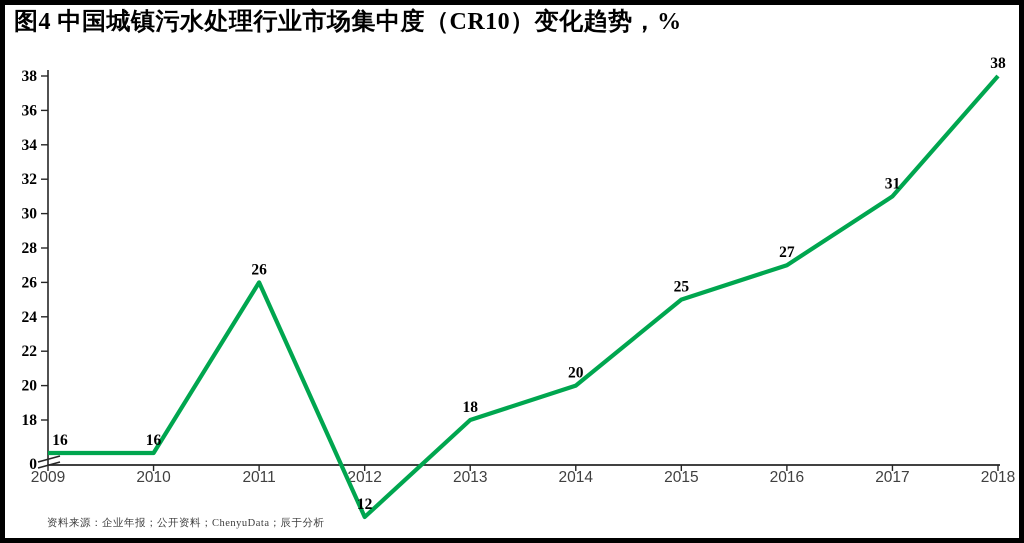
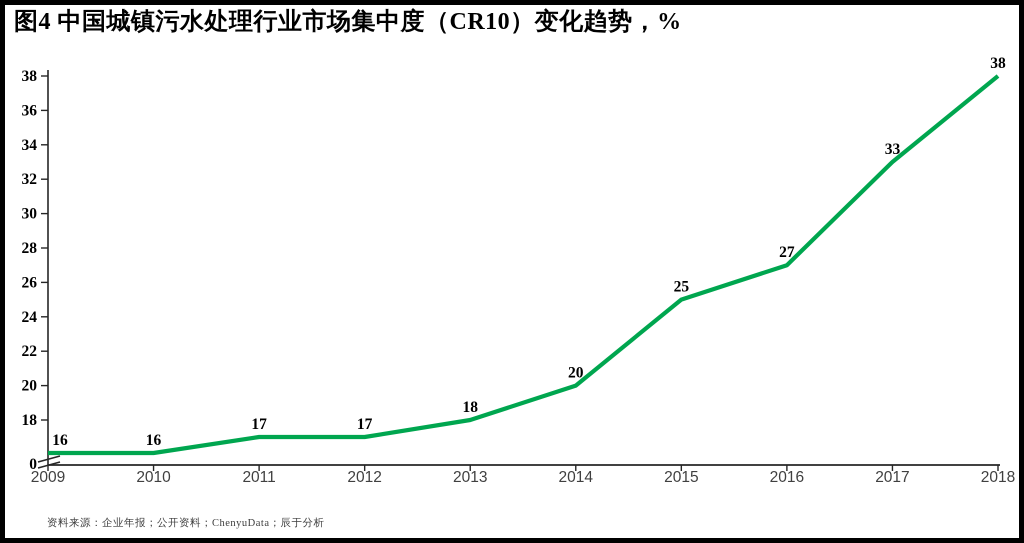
2011: 26 -> 17
2012: 12 -> 17
2017: 31 -> 33
